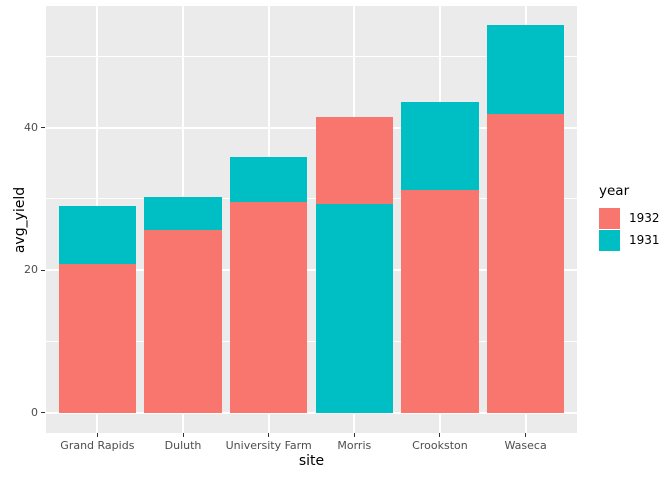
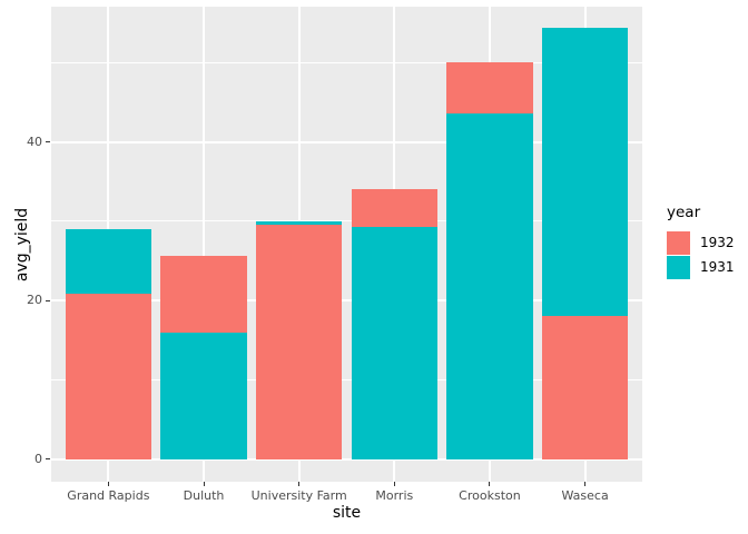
1931/Duluth: 30 -> 16
1931/University Farm: 36 -> 30
1932/Morris: 42 -> 34
1932/Crookston: 31 -> 50
1932/Waseca: 42 -> 18
